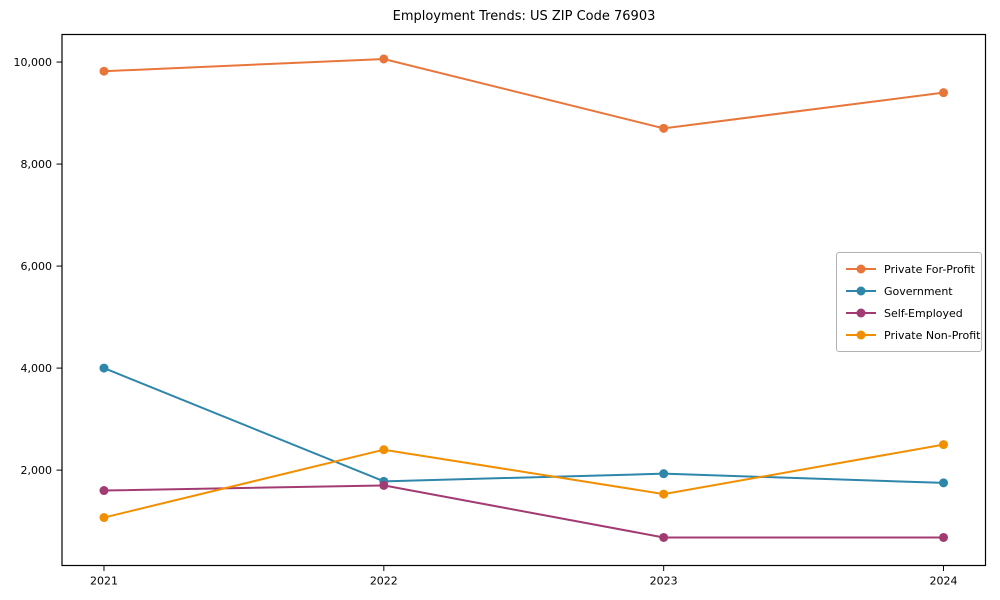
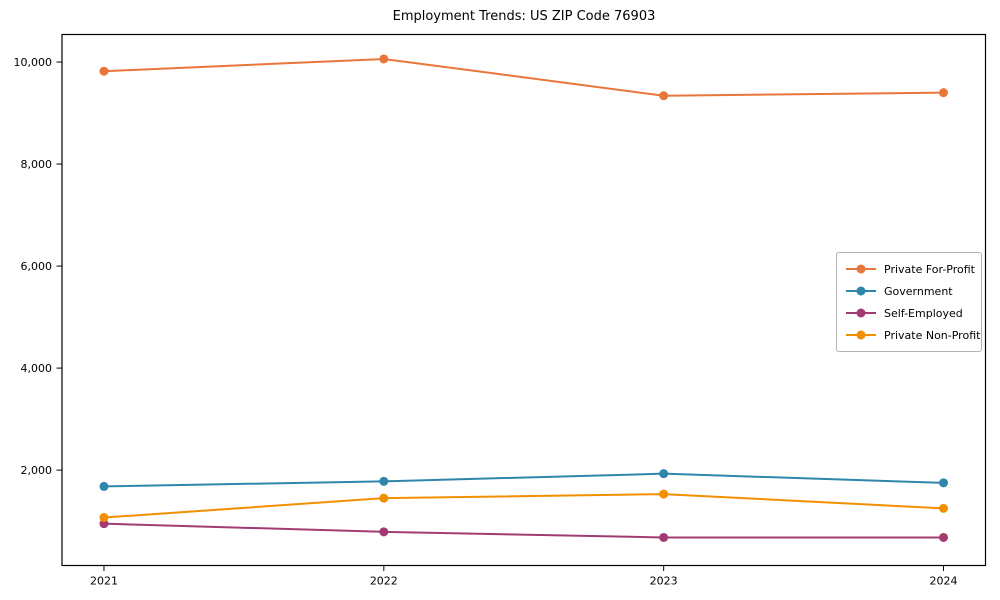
Government/2021: 4000 -> 1700
Self-Employed/2021: 1600 -> 1000
Self-Employed/2022: 1700 -> 800
Private Non-Profit/2022: 2400 -> 1400
Private For-Profit/2023: 8700 -> 9300
Private Non-Profit/2024: 2500 -> 1200
